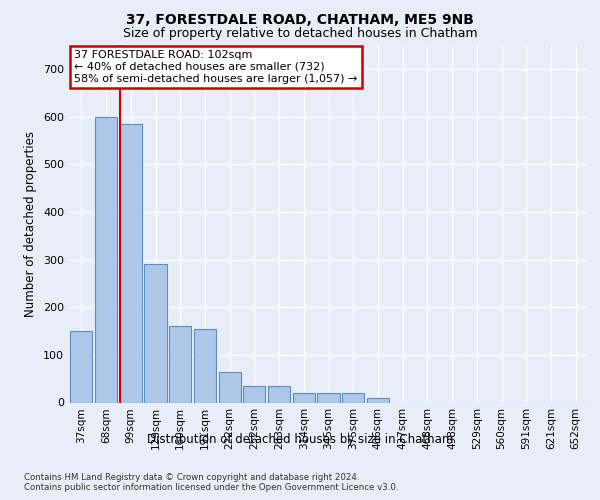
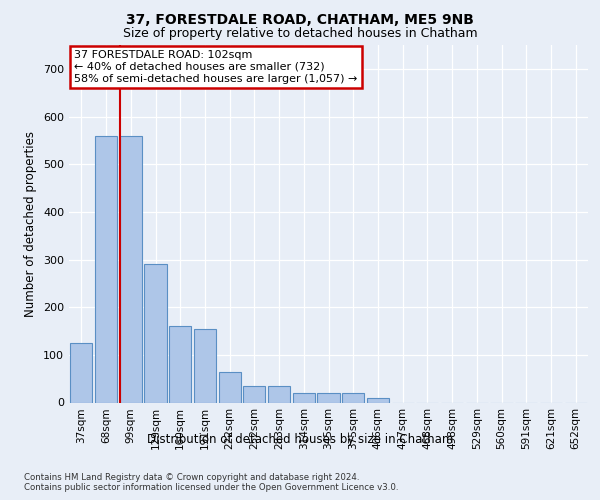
37sqm: 150 -> 125
68sqm: 600 -> 560
99sqm: 585 -> 560
